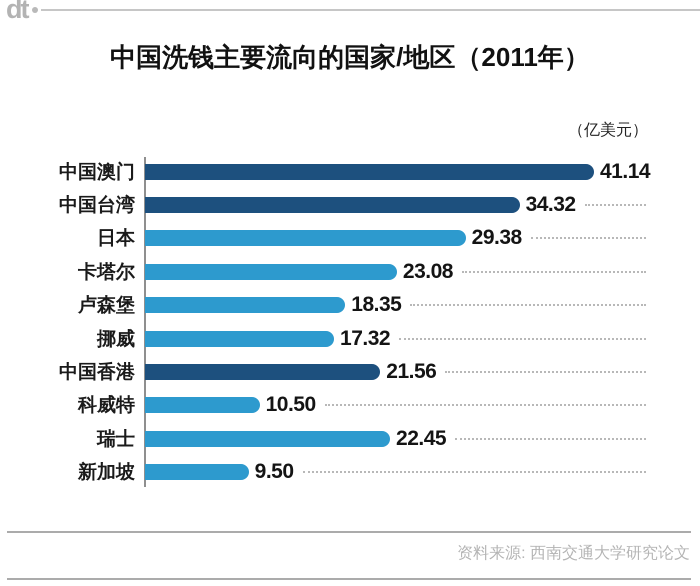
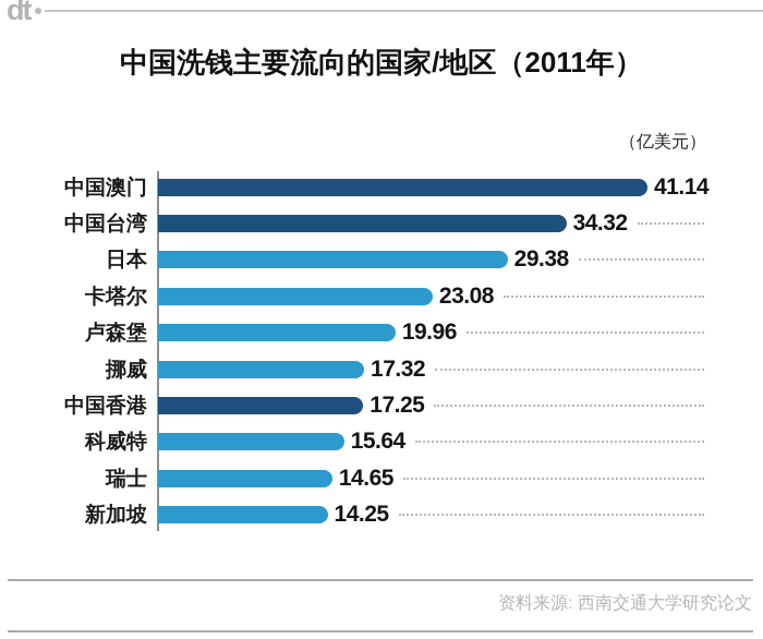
卢森堡: 18.35 -> 19.96
中国香港: 21.56 -> 17.25
科威特: 10.50 -> 15.64
瑞士: 22.45 -> 14.65
新加坡: 9.50 -> 14.25
